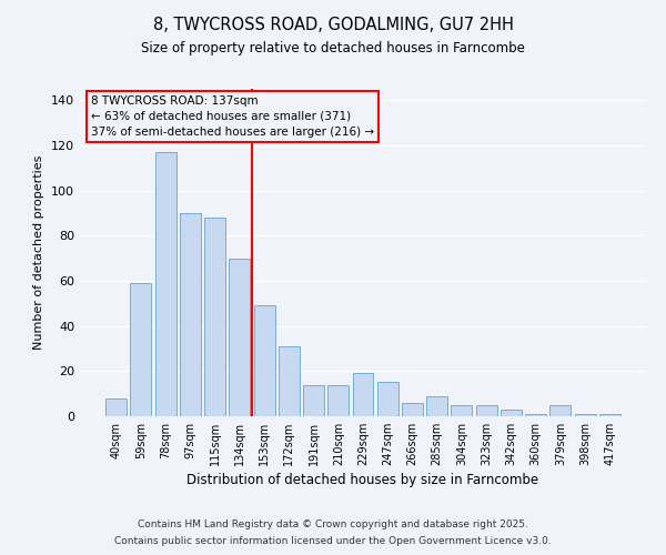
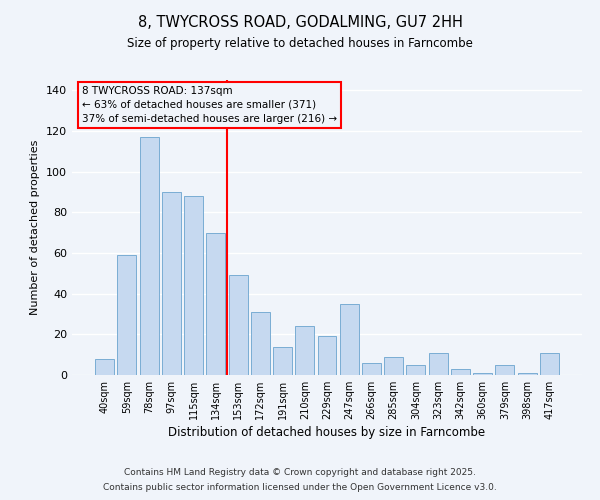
210sqm: 14 -> 24
247sqm: 15 -> 35
323sqm: 5 -> 11
417sqm: 1 -> 11
